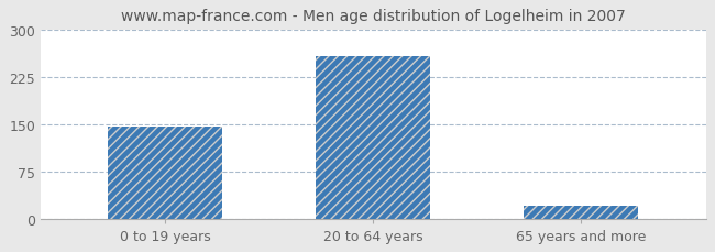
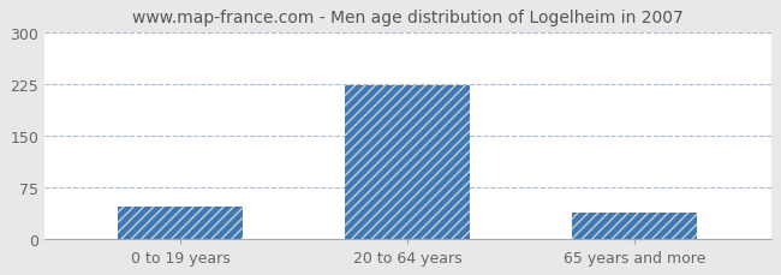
0 to 19 years: 146 -> 46
20 to 64 years: 258 -> 222
65 years and more: 21 -> 38
